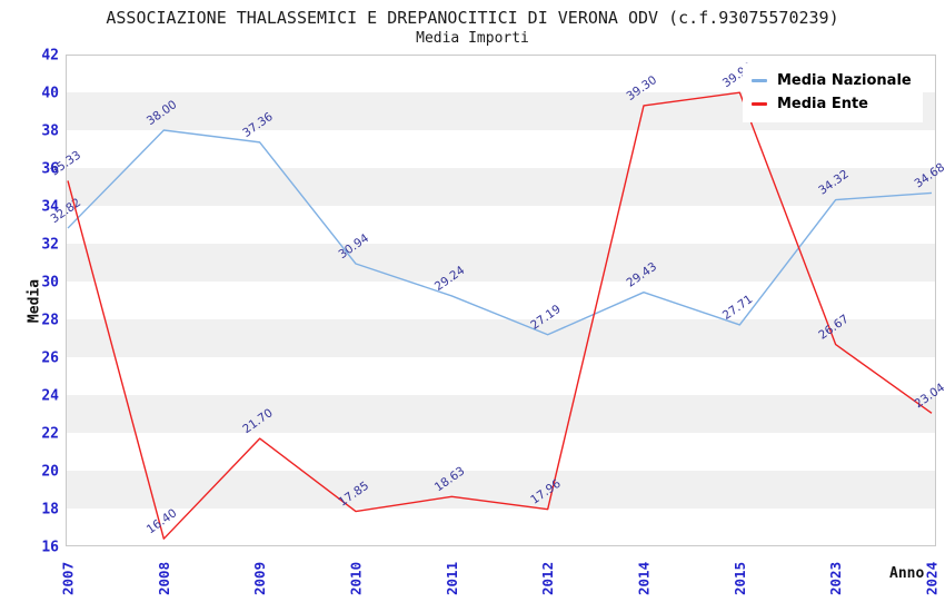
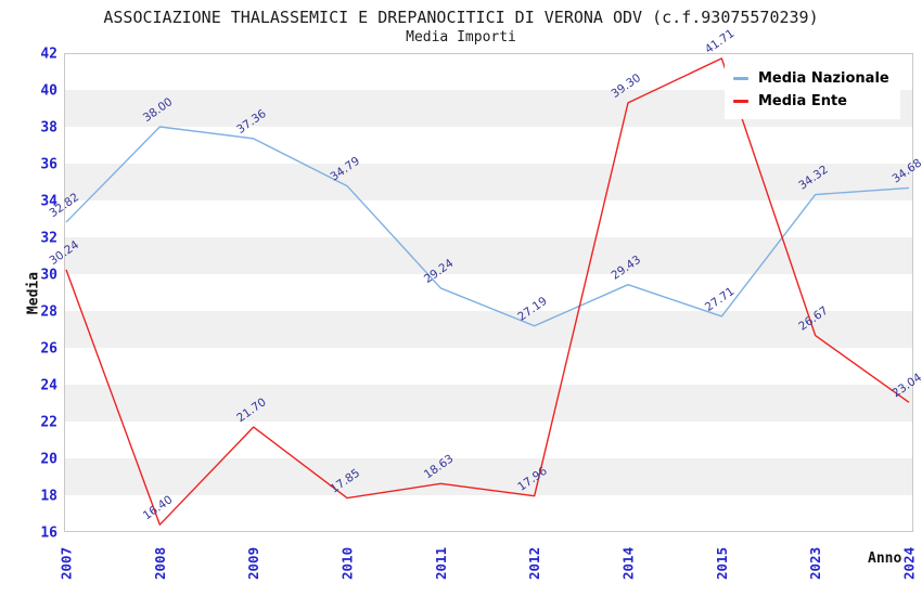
Media Ente/2007: 35.33 -> 30.24
Media Nazionale/2010: 30.94 -> 34.79
Media Ente/2015: 39.99 -> 41.71
